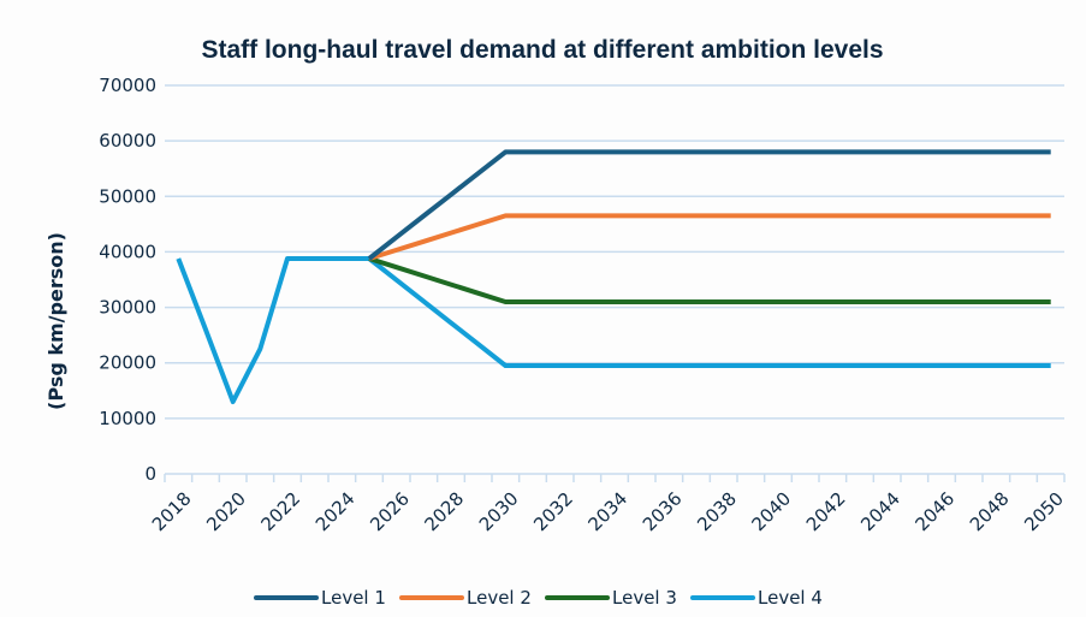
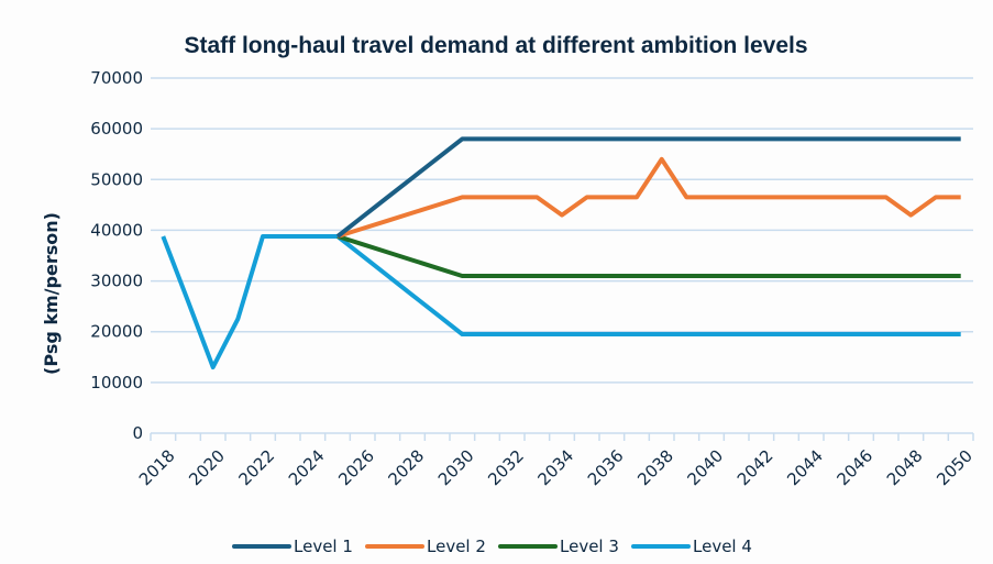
Level 2/2034: 46000 -> 43000
Level 2/2038: 46000 -> 54000
Level 2/2048: 46000 -> 43000
